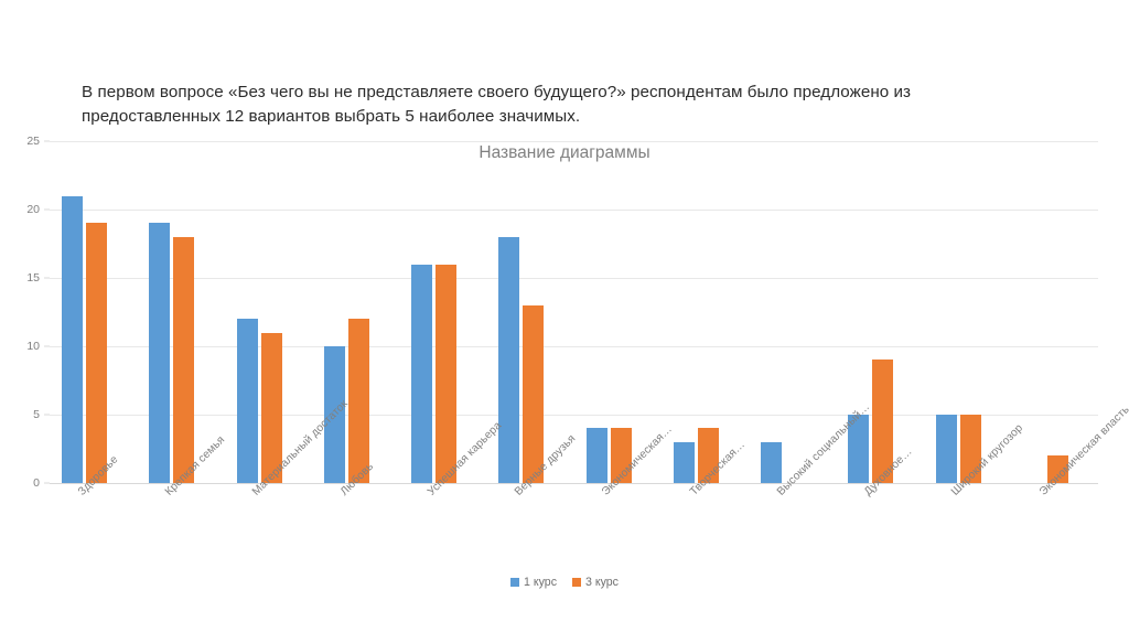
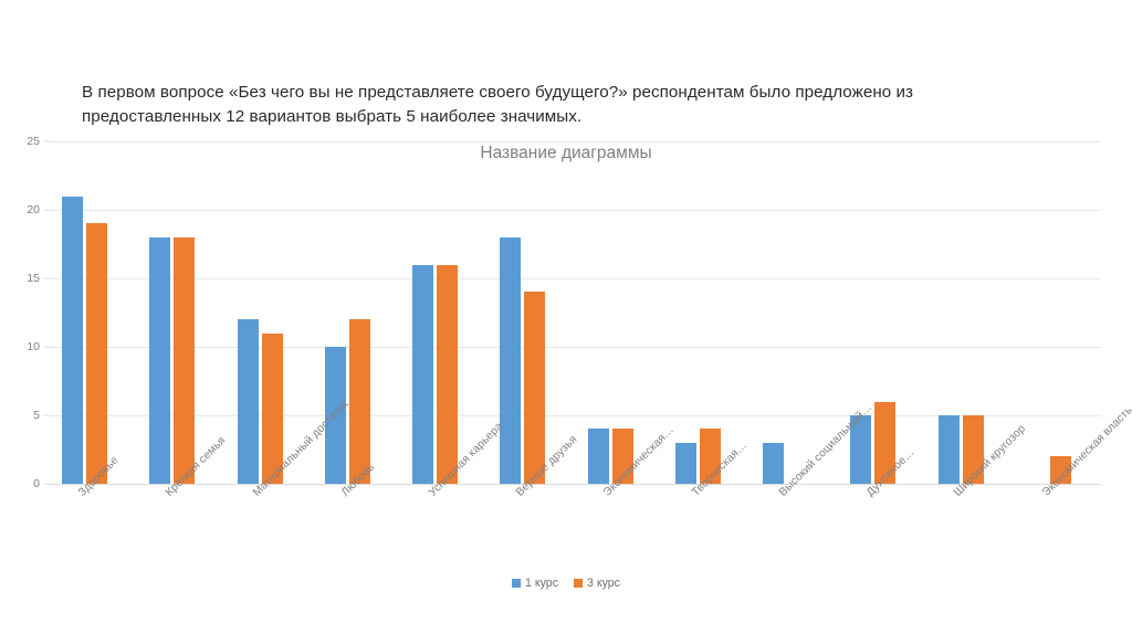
1 курс/Крепкая семья: 19 -> 18
3 курс/Верные друзья: 13 -> 14
3 курс/Духовное…: 9 -> 6
